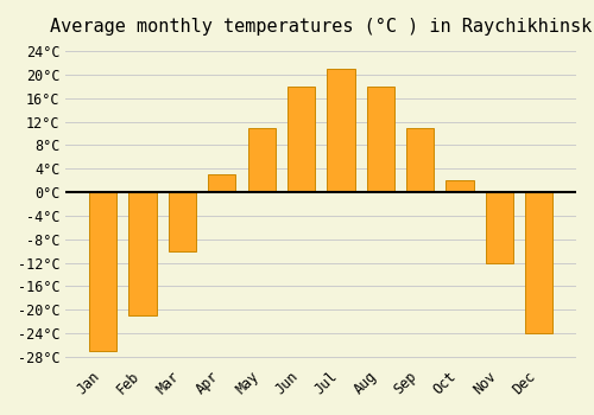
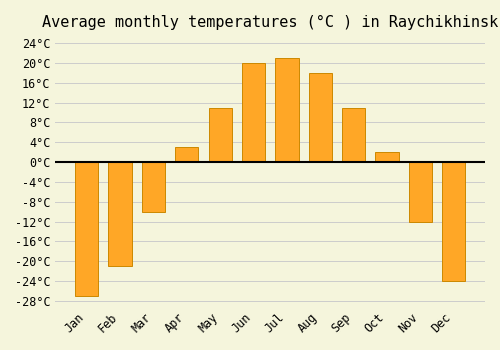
Jun: 18°C -> 20°C
